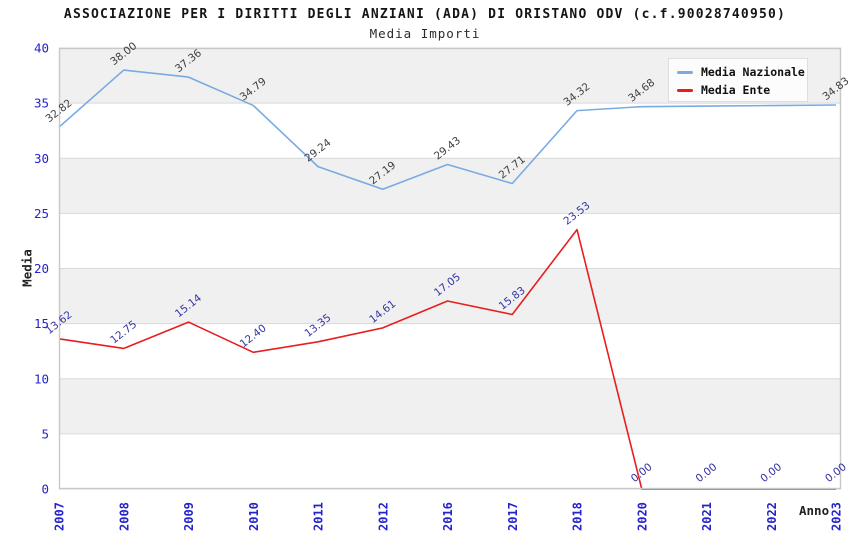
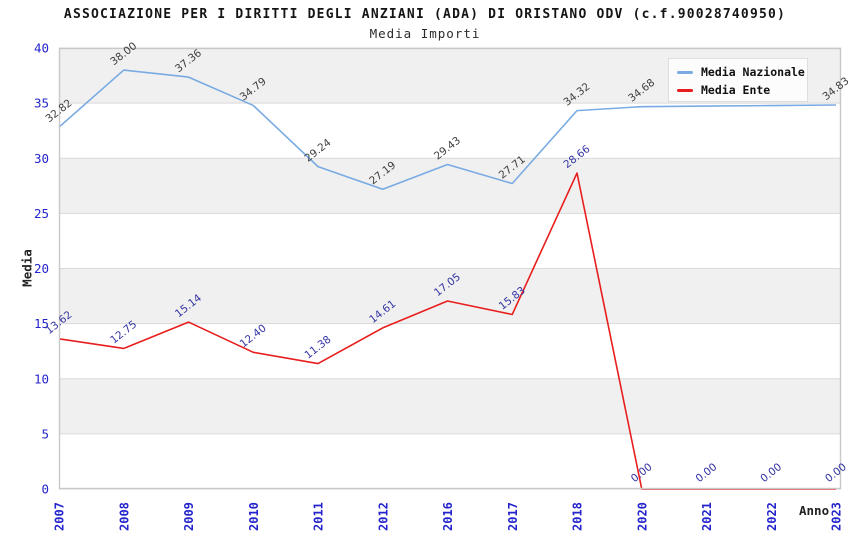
Media Ente/2011: 13.35 -> 11.38
Media Ente/2018: 23.53 -> 28.66
